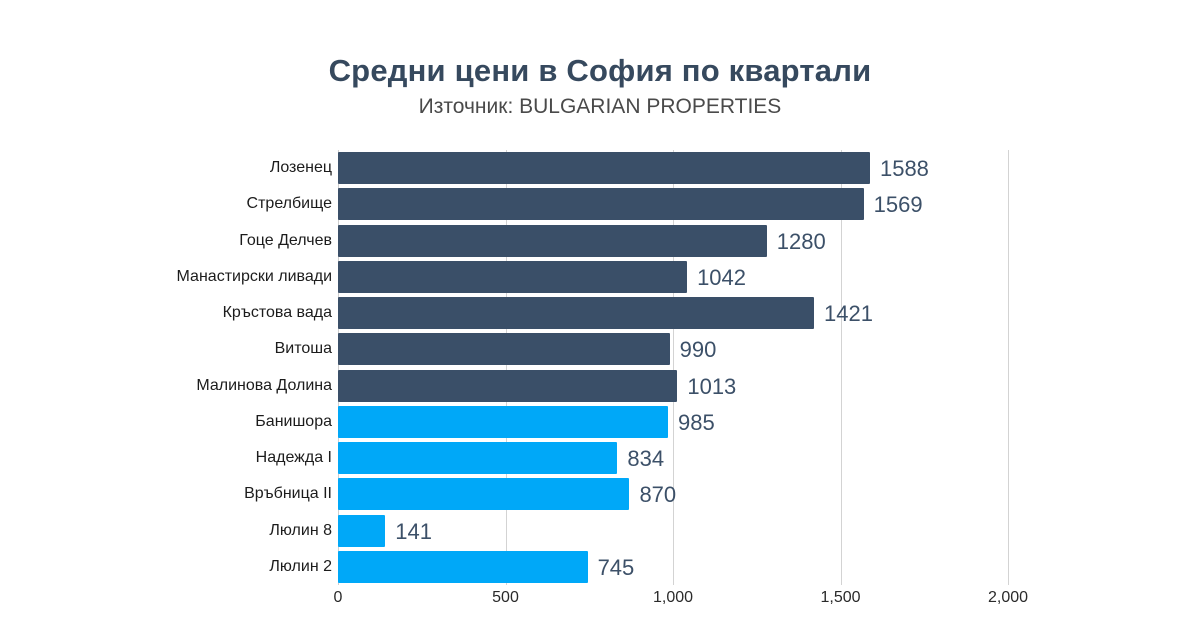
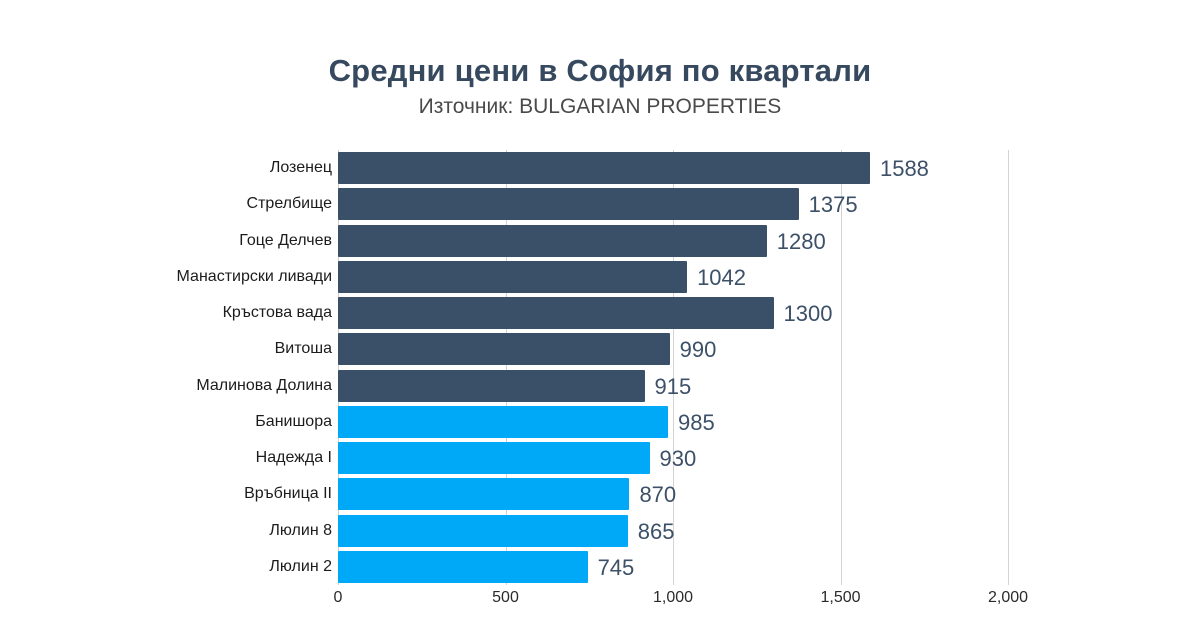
Стрелбище: 1569 -> 1375
Кръстова вада: 1421 -> 1300
Малинова Долина: 1013 -> 915
Надежда I: 834 -> 930
Люлин 8: 141 -> 865
